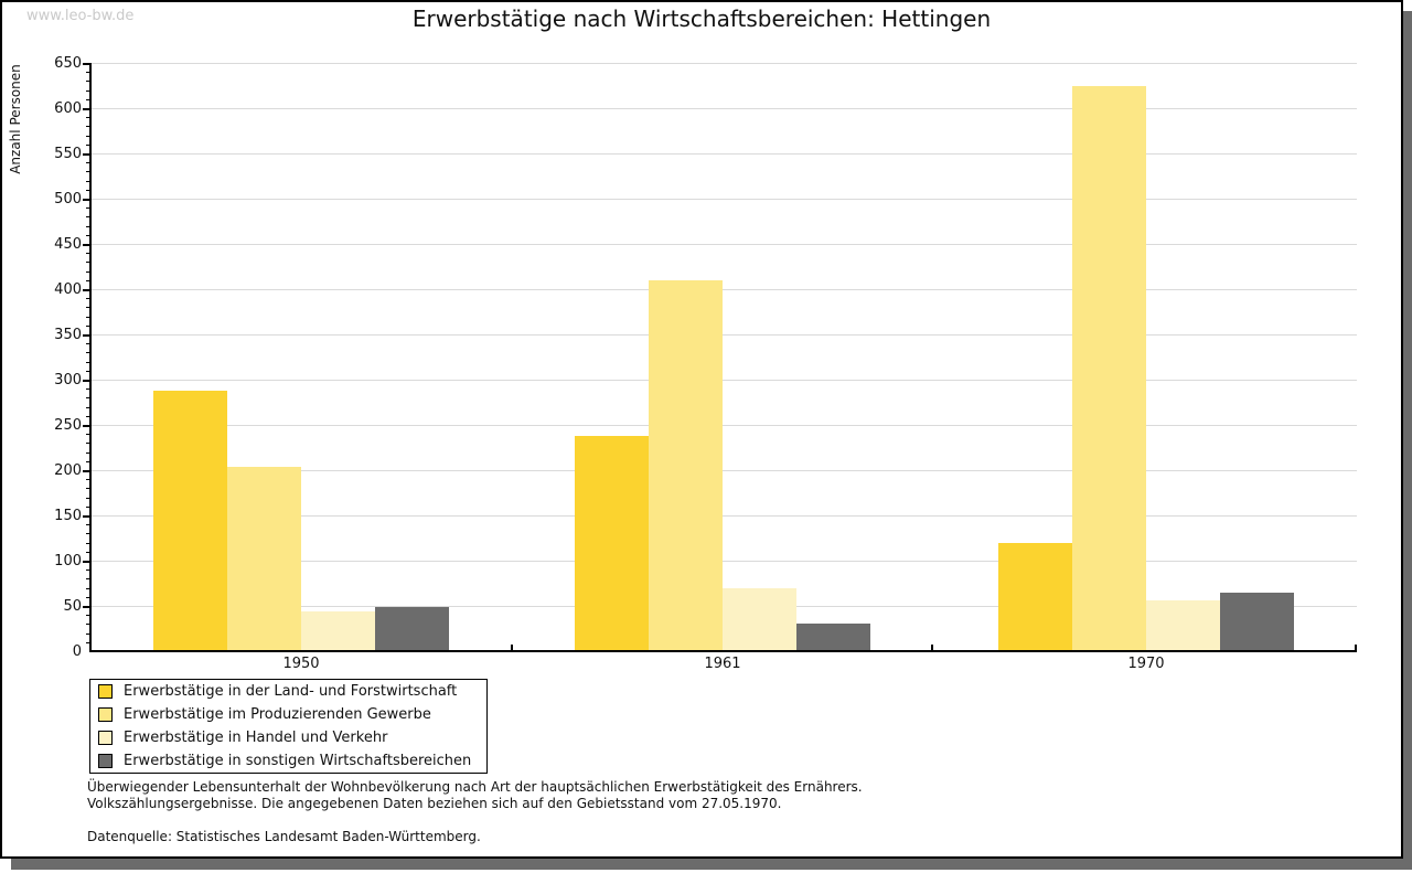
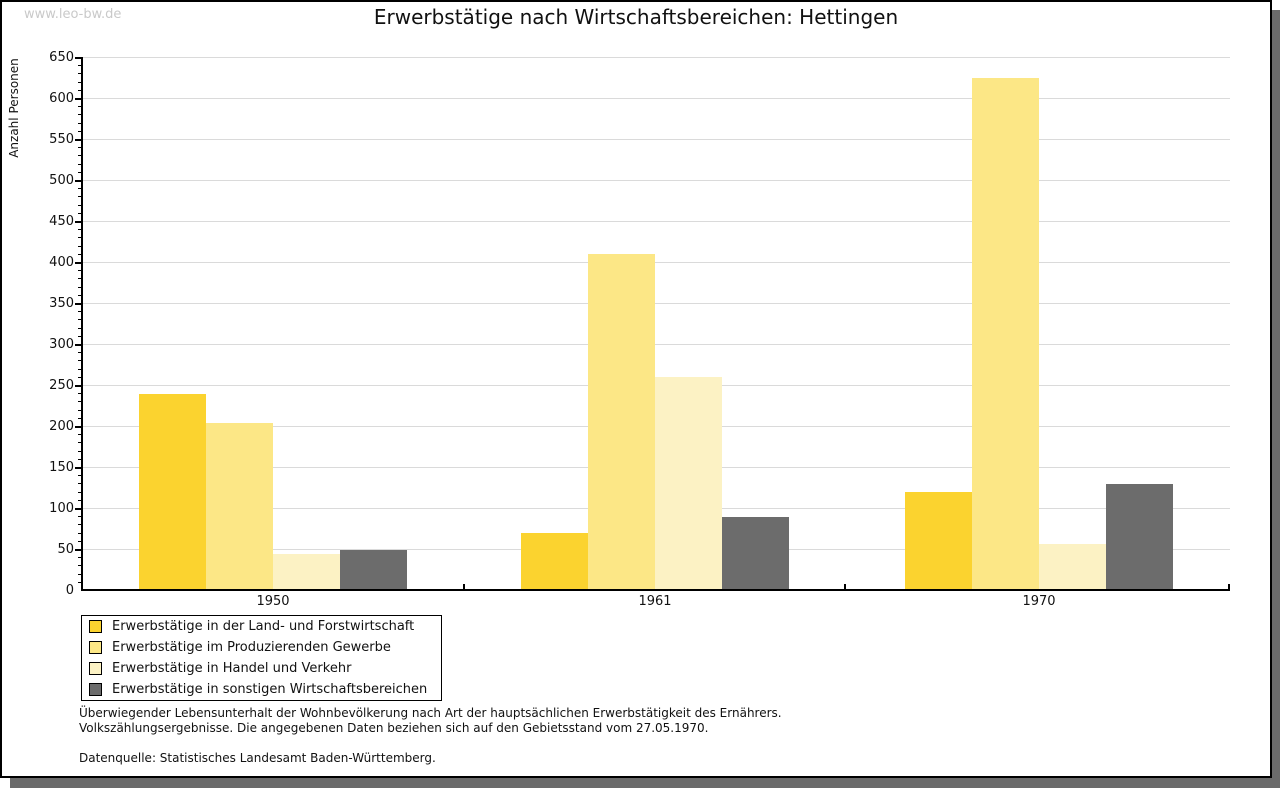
Erwerbstätige in der Land- und Forstwirtschaft/1950: 290 -> 240
Erwerbstätige in der Land- und Forstwirtschaft/1961: 240 -> 70
Erwerbstätige in Handel und Verkehr/1961: 70 -> 260
Erwerbstätige in sonstigen Wirtschaftsbereichen/1961: 30 -> 90
Erwerbstätige in sonstigen Wirtschaftsbereichen/1970: 60 -> 130
